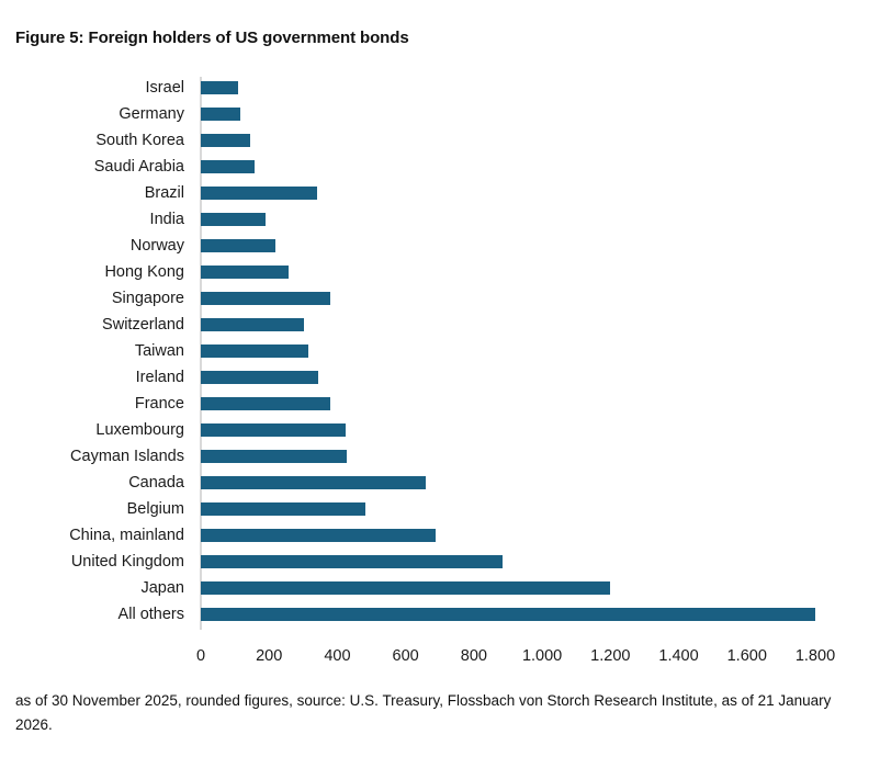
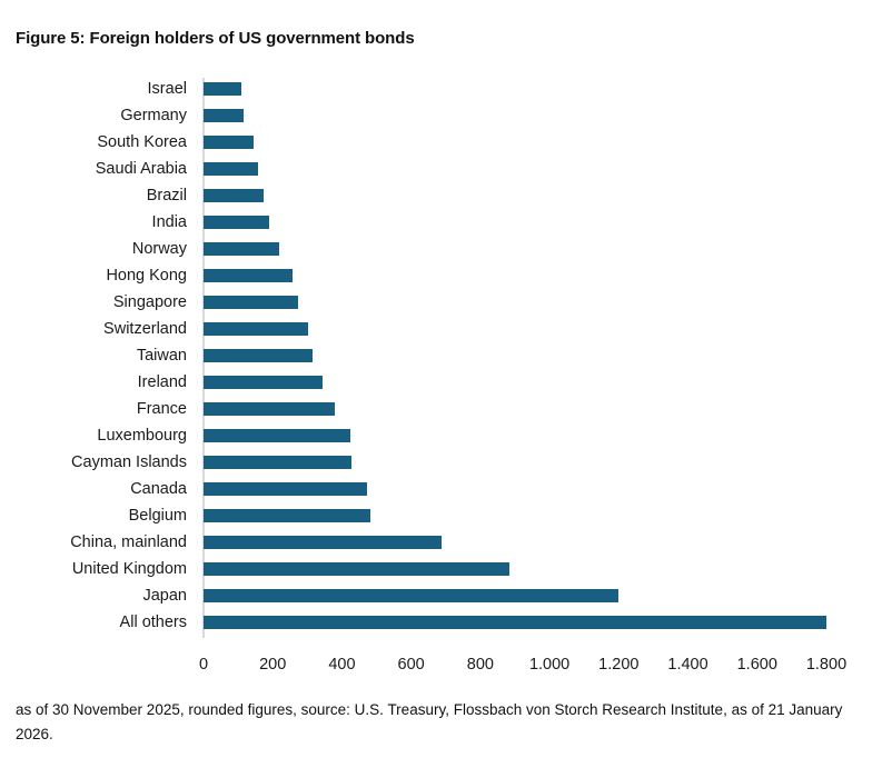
Brazil: 340 -> 170
Singapore: 380 -> 270
Canada: 660 -> 470
